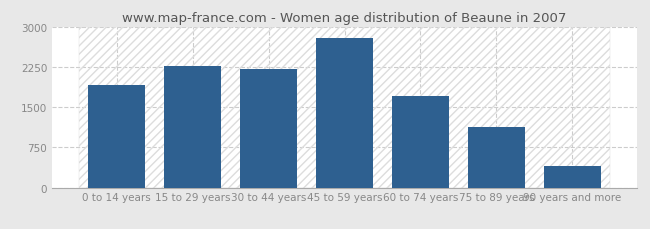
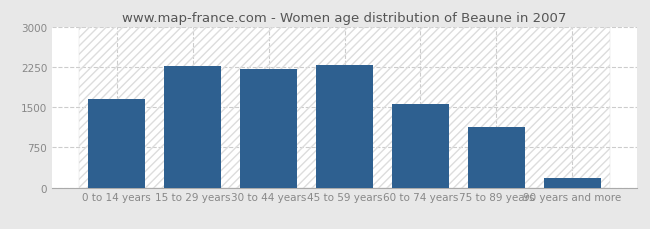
0 to 14 years: 1920 -> 1650
45 to 59 years: 2780 -> 2290
60 to 74 years: 1700 -> 1560
90 years and more: 400 -> 180
